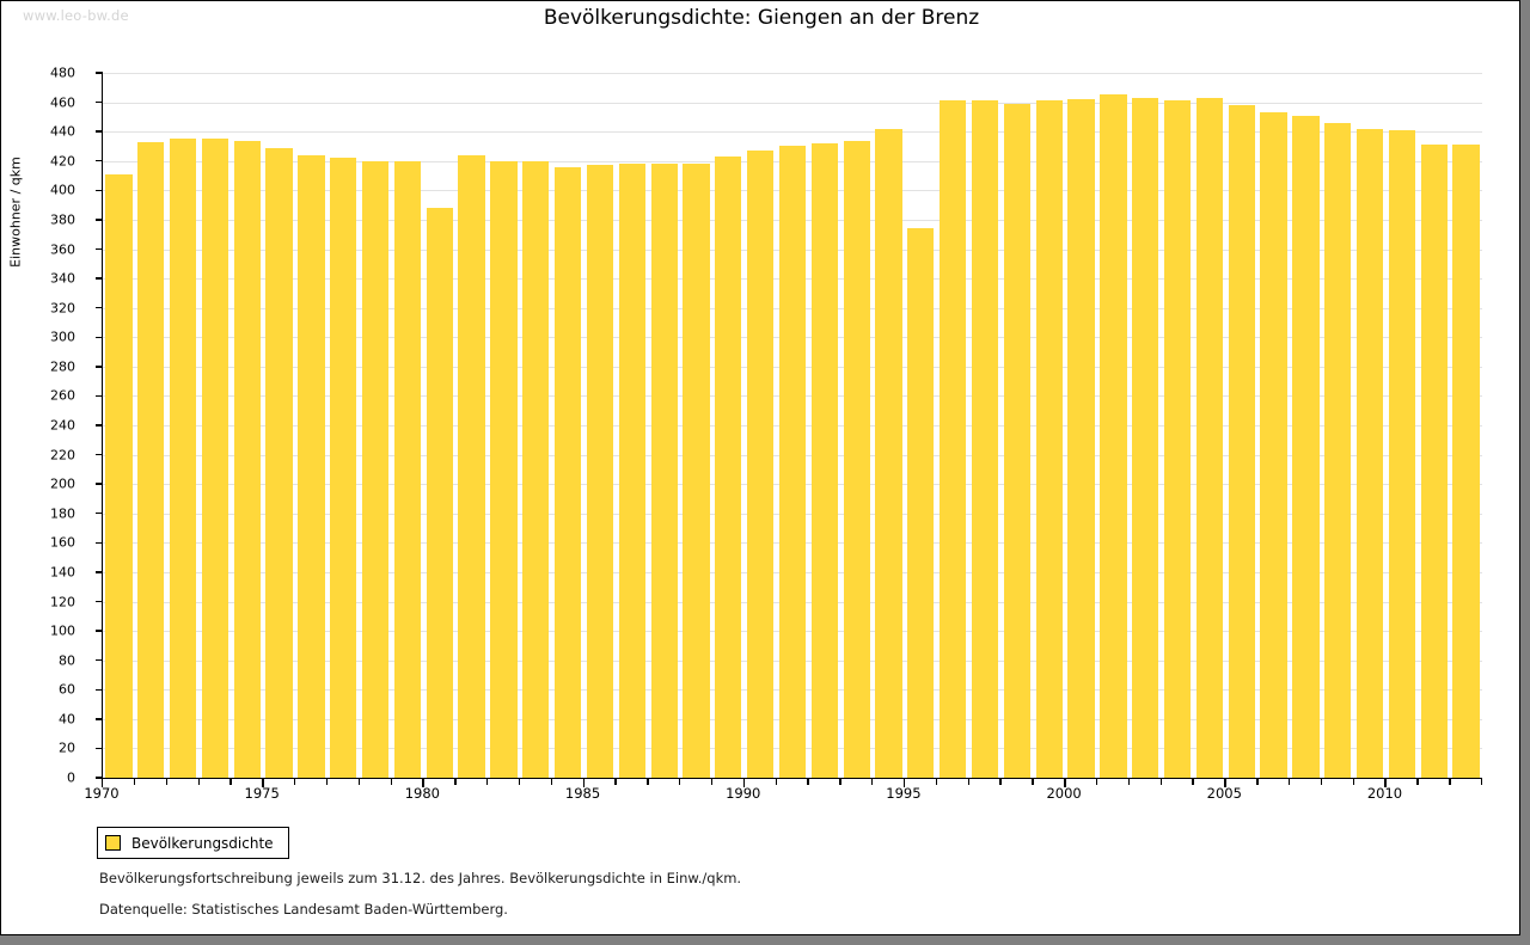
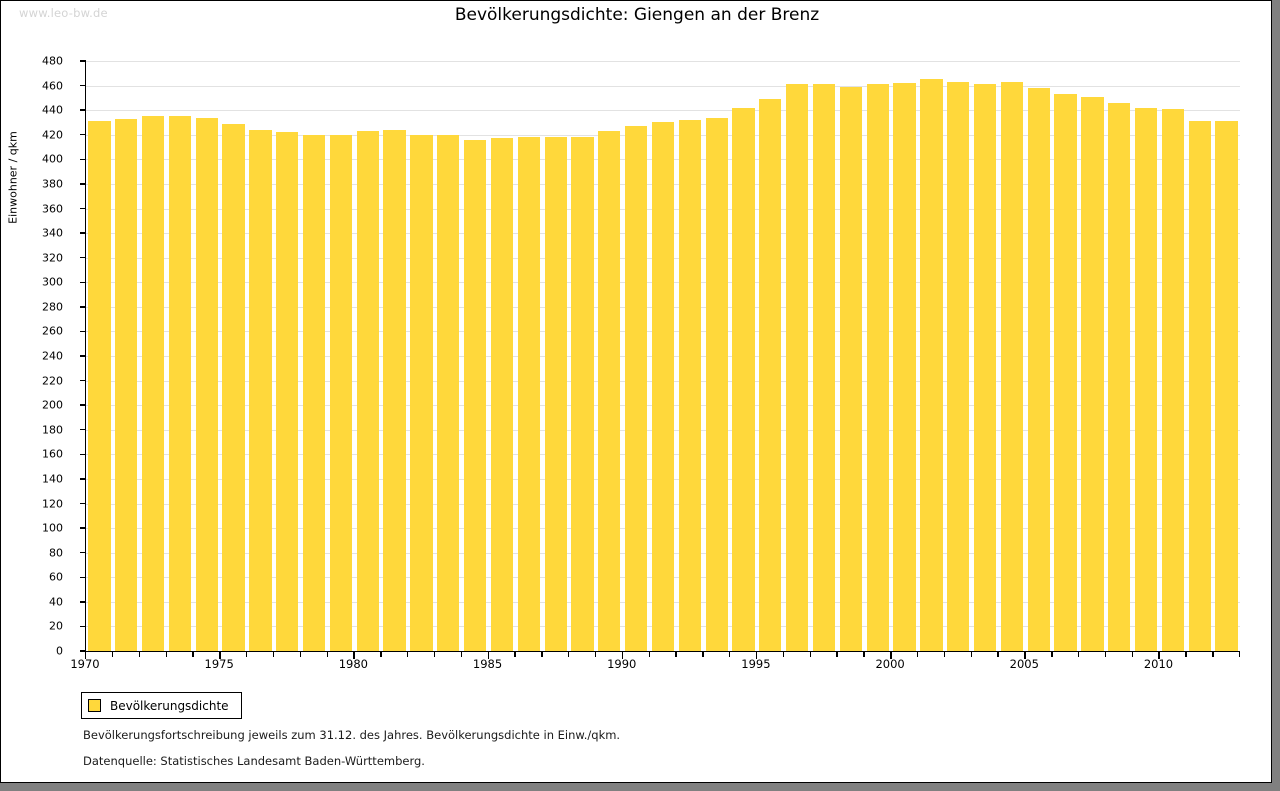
1970: 411 -> 431
1980: 388 -> 423
1995: 374 -> 449
